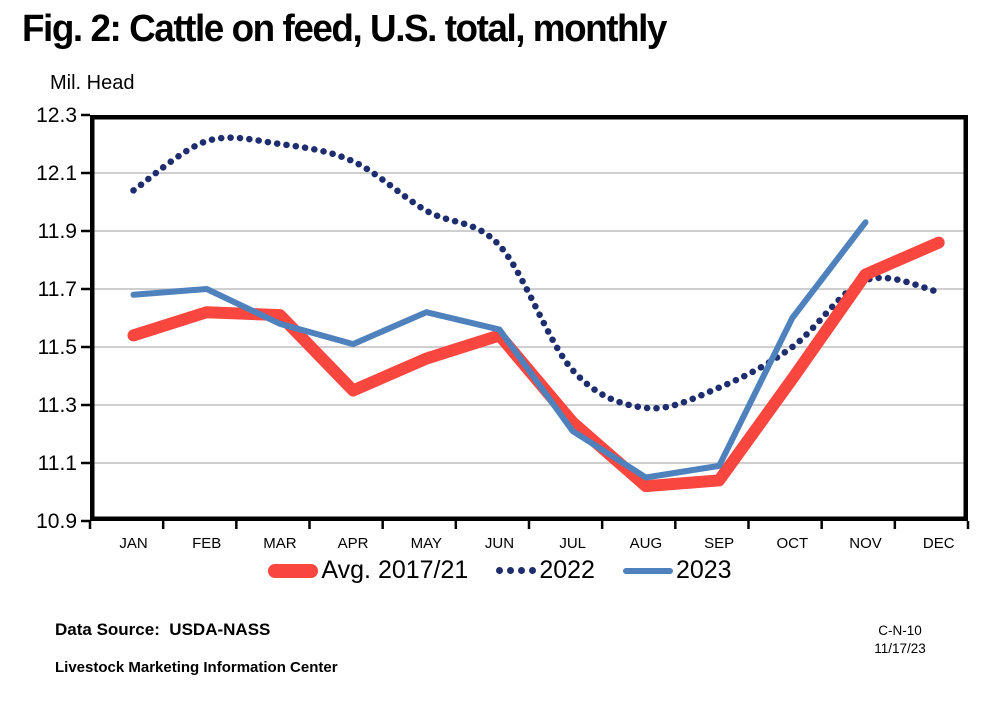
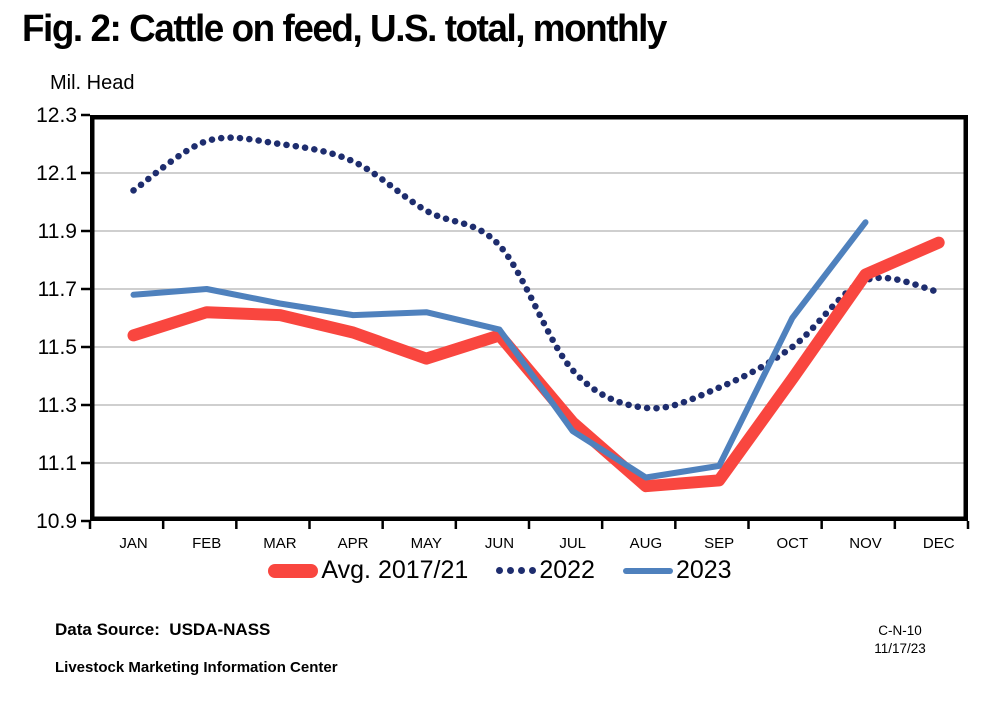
2023/MAR: 11.58 -> 11.65
Avg. 2017/21/APR: 11.35 -> 11.55
2023/APR: 11.51 -> 11.61
